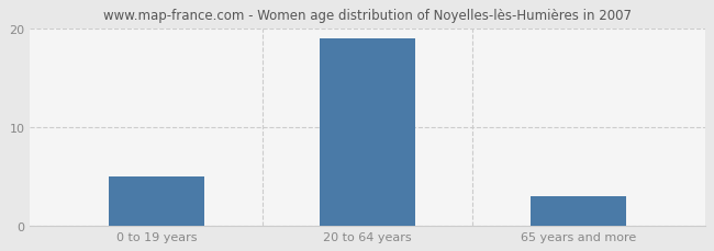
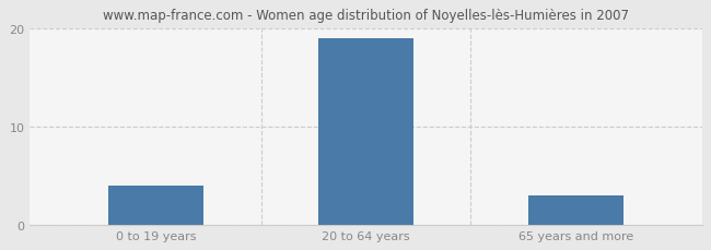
0 to 19 years: 5 -> 4
